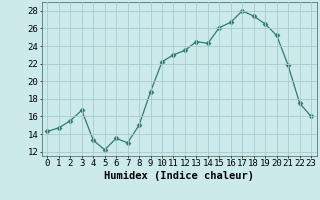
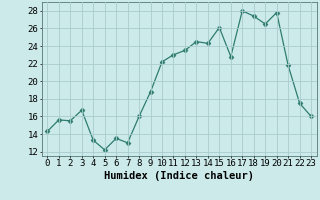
1: 14.7 -> 15.6
8: 15.0 -> 16.0
16: 26.7 -> 22.8
20: 25.2 -> 27.8
